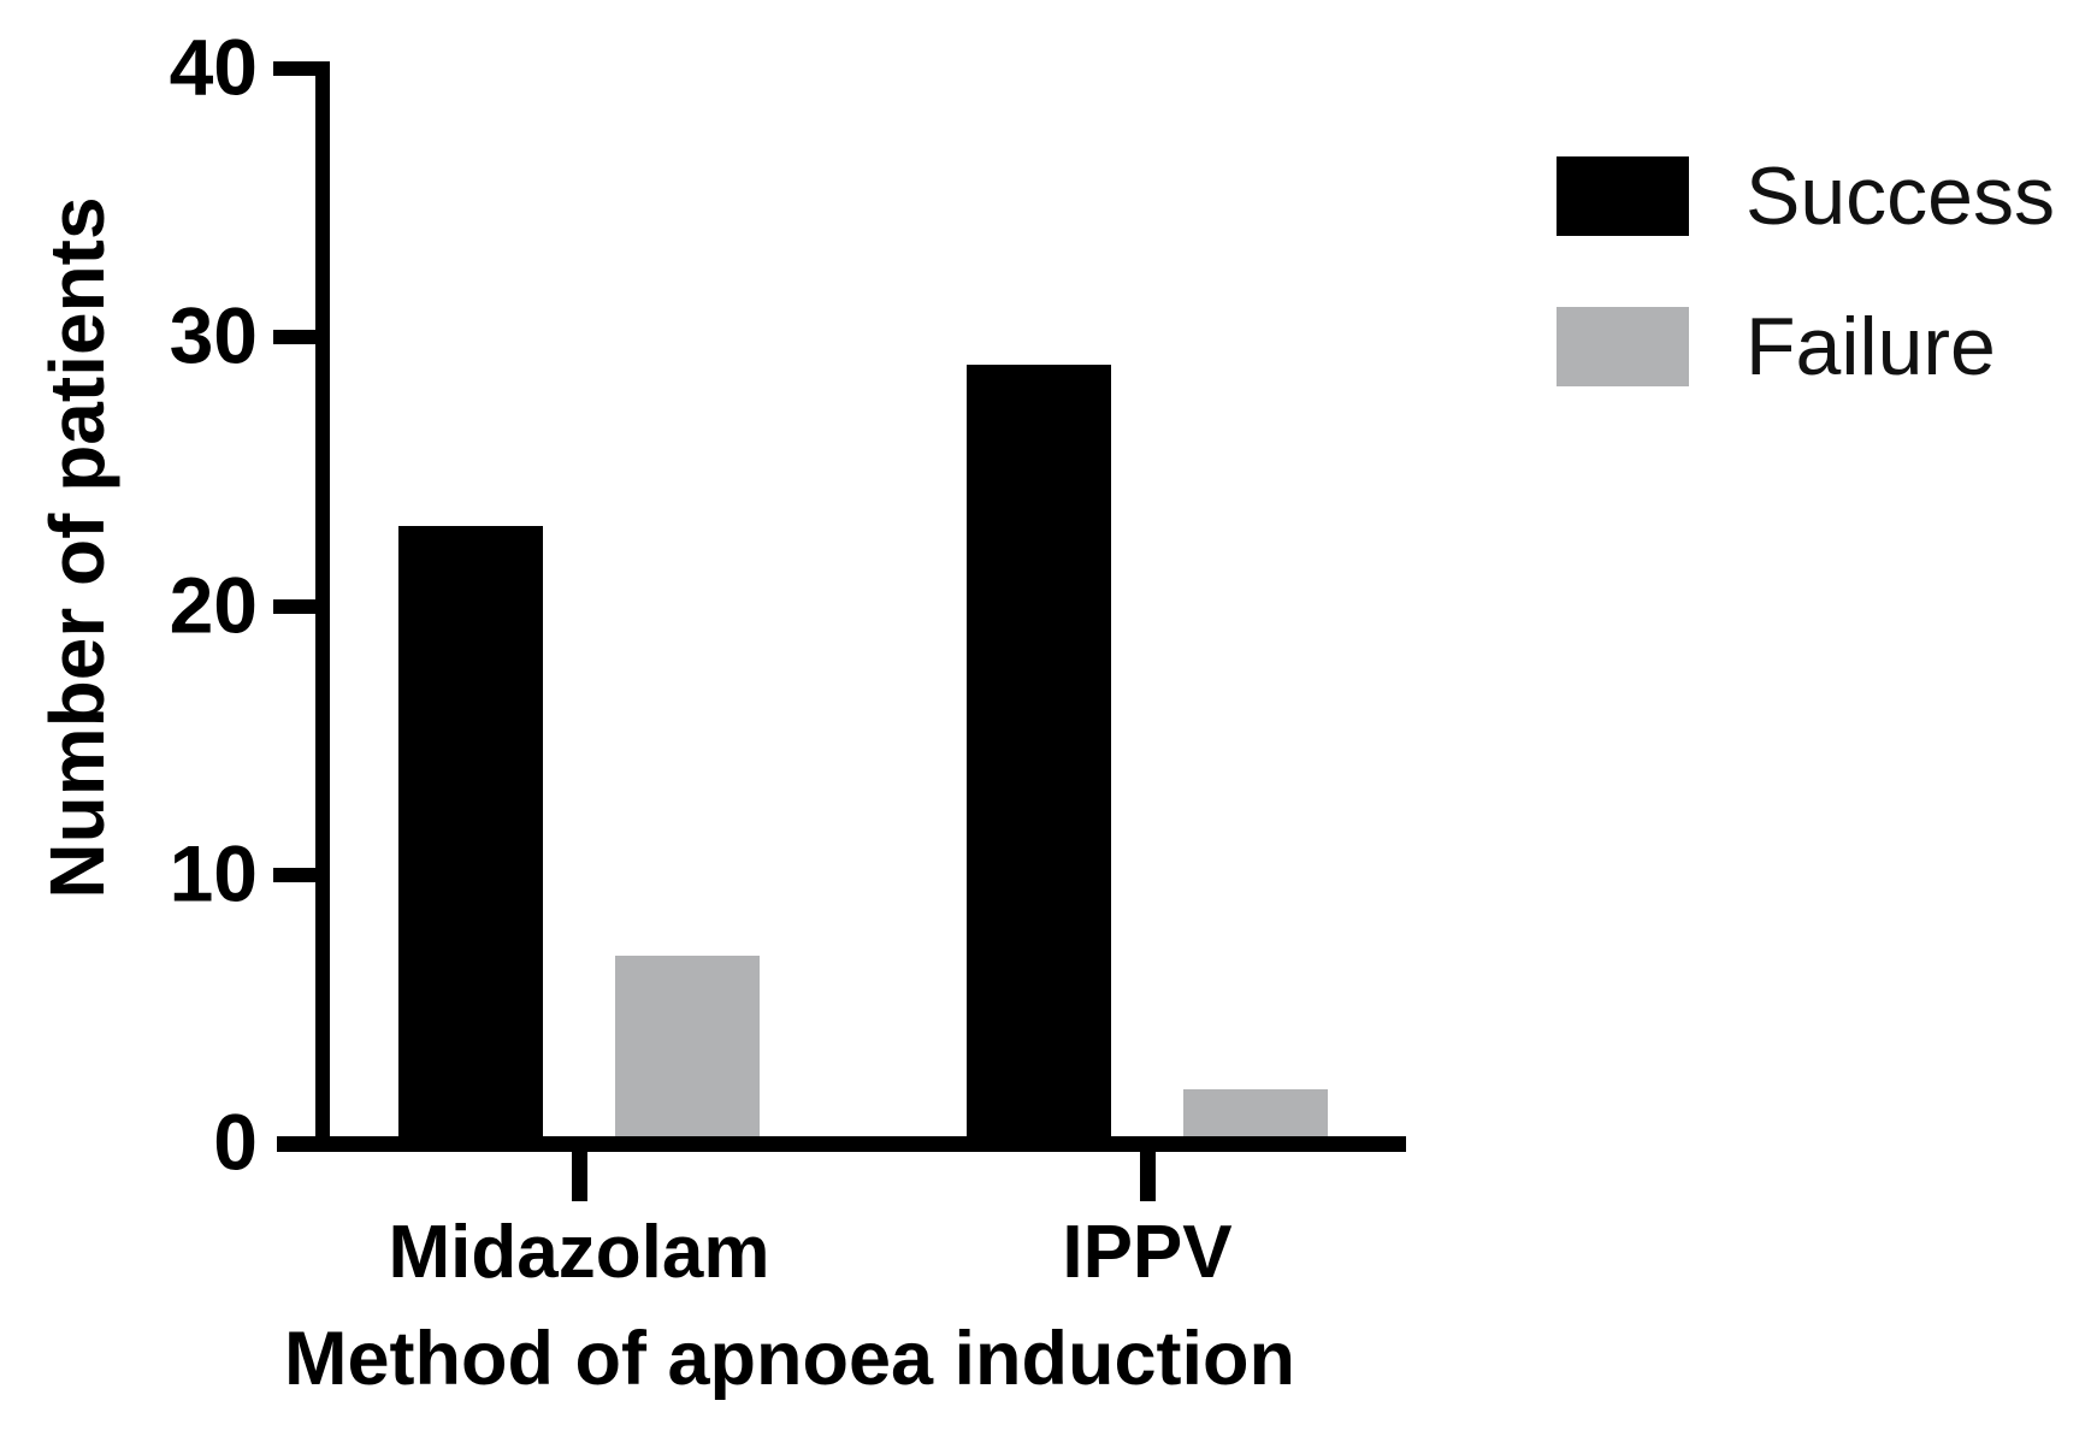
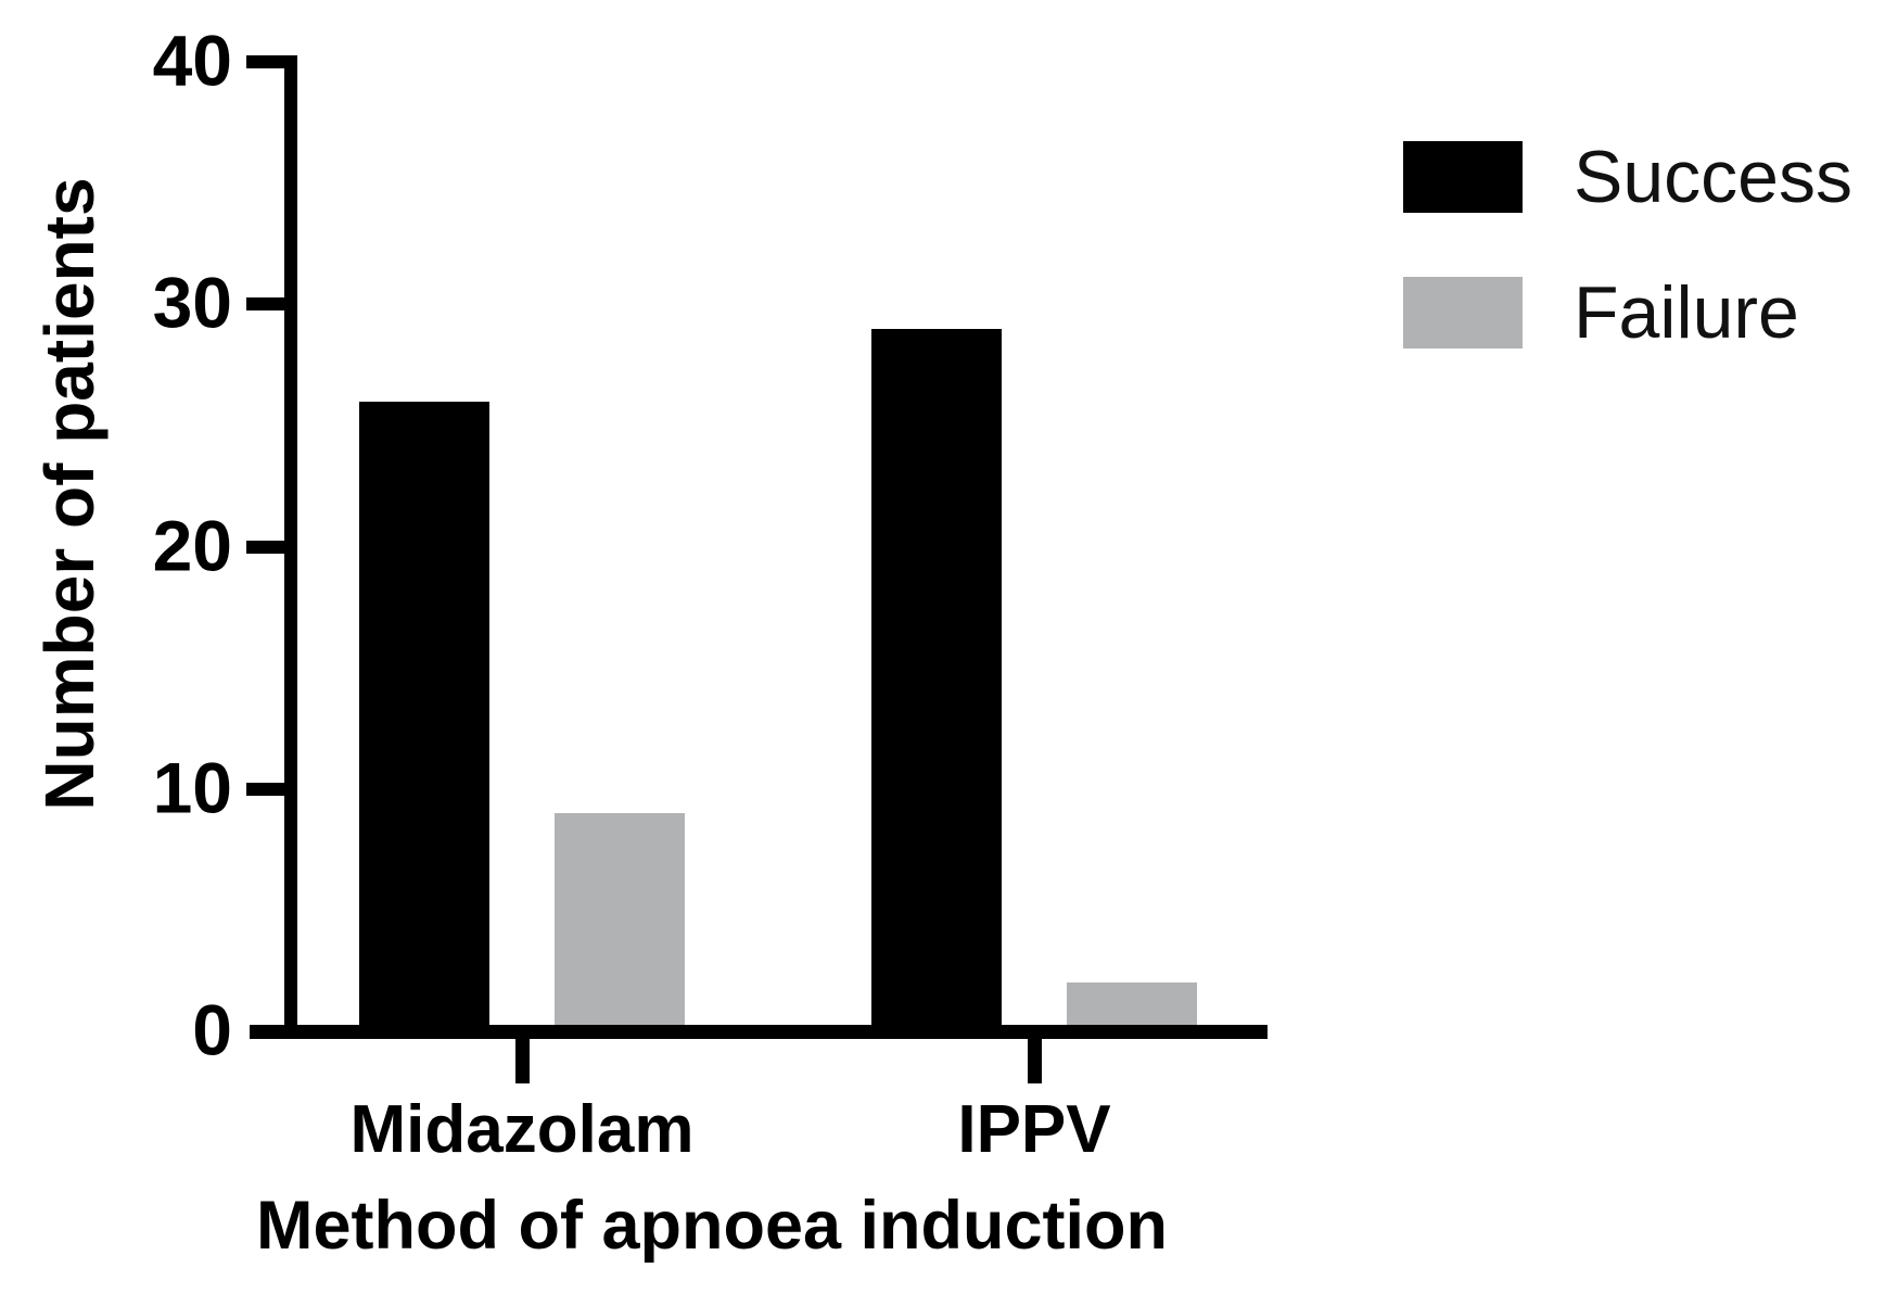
Success/Midazolam: 23 -> 26
Failure/Midazolam: 7 -> 9
